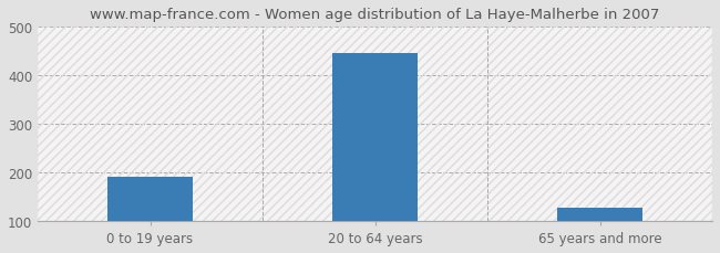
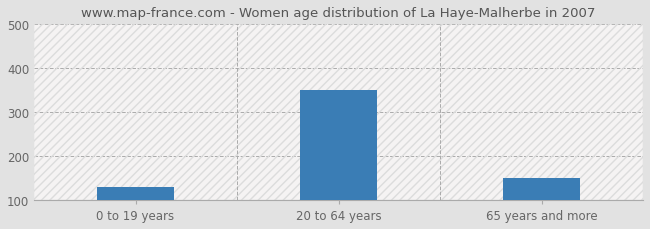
0 to 19 years: 190 -> 130
20 to 64 years: 447 -> 350
65 years and more: 128 -> 150
